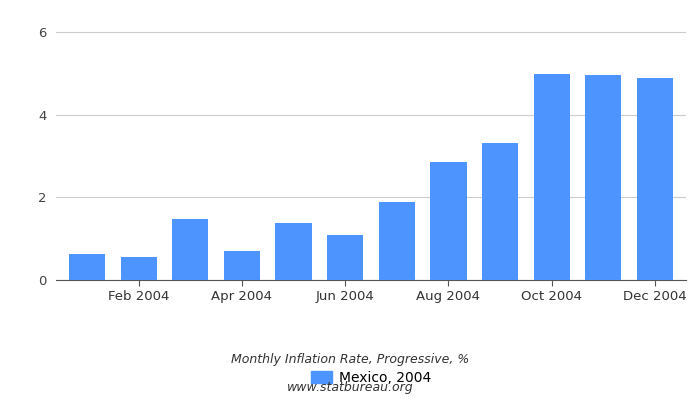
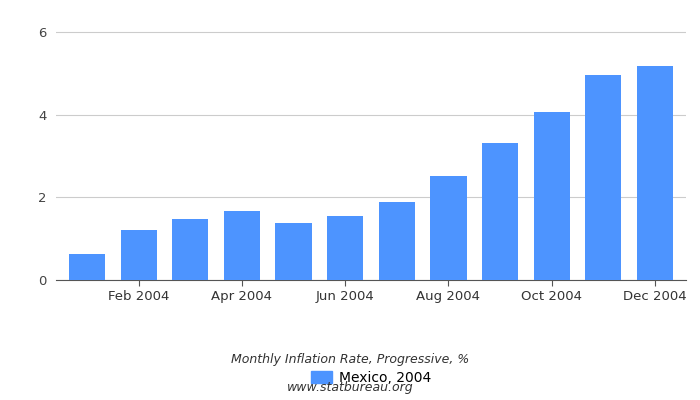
Feb 2004: 0.55 -> 1.22
Apr 2004: 0.70 -> 1.66
Jun 2004: 1.10 -> 1.55
Aug 2004: 2.85 -> 2.53
Oct 2004: 5.00 -> 4.08
Dec 2004: 4.90 -> 5.19
